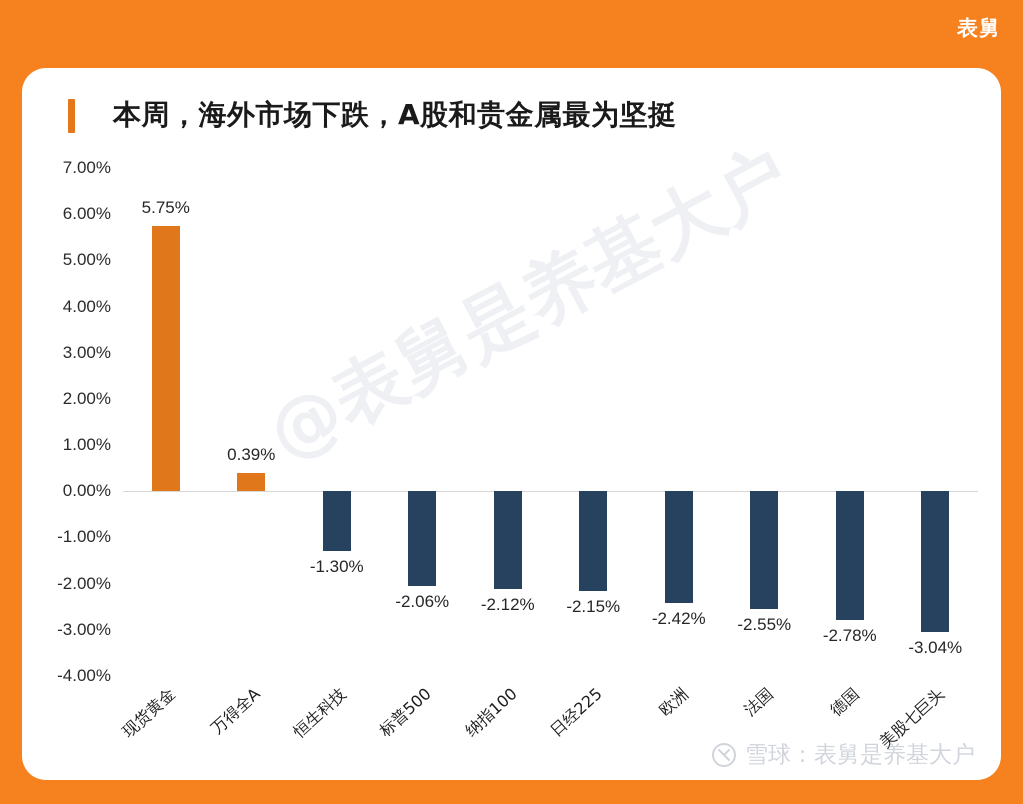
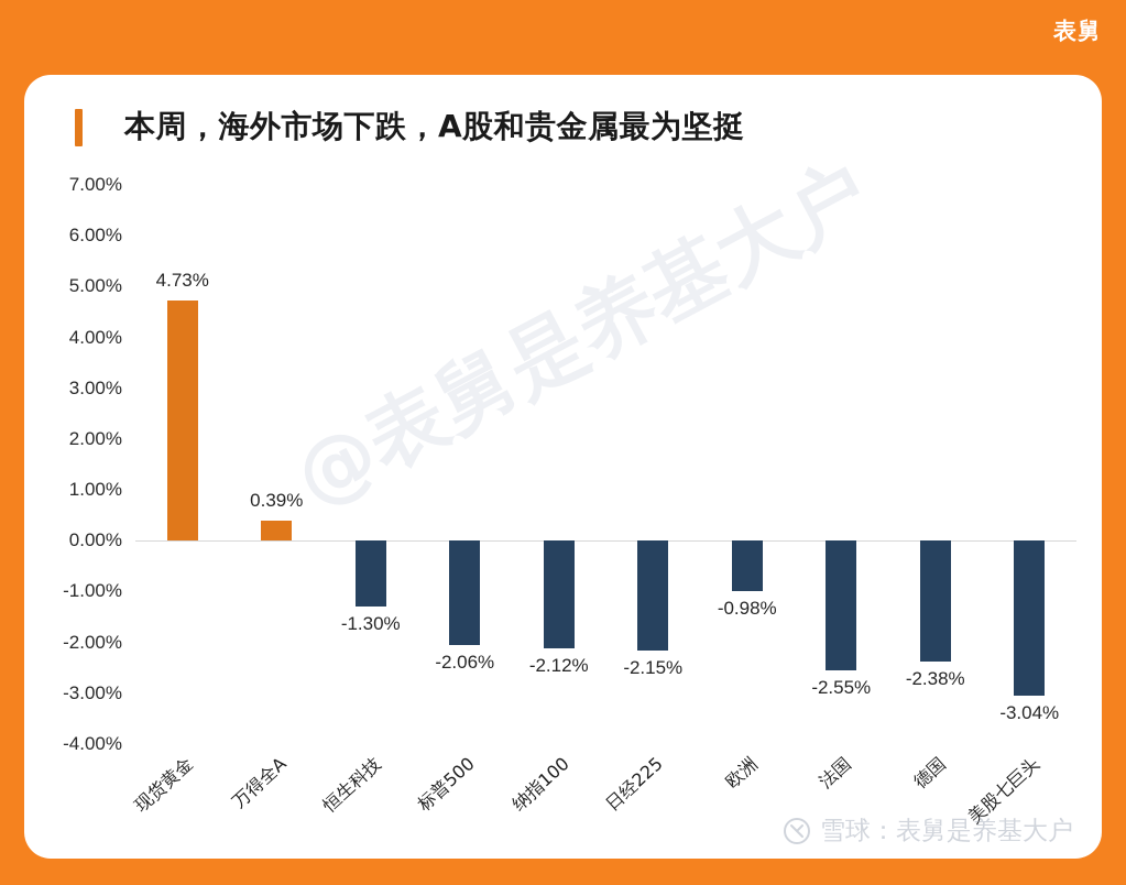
现货黄金: 5.75% -> 4.73%
欧洲: -2.42% -> -0.98%
德国: -2.78% -> -2.38%
